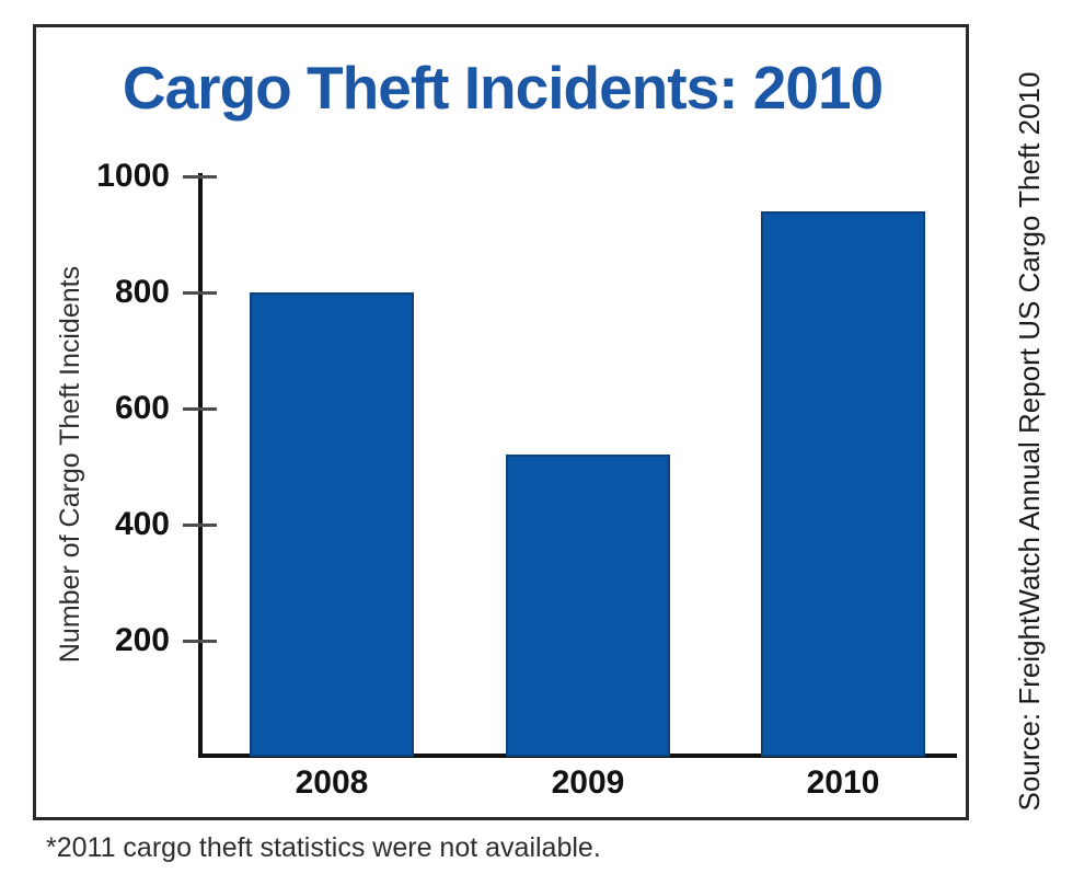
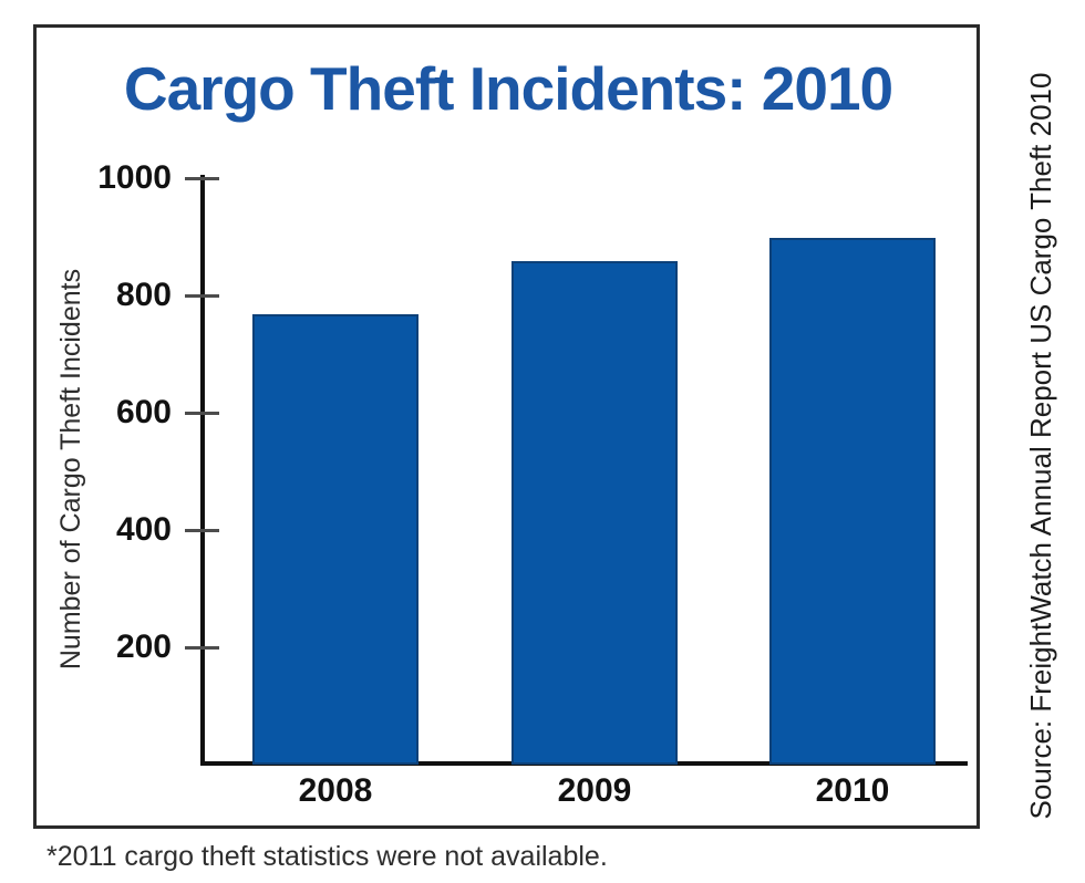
2008: 800 -> 770
2009: 520 -> 860
2010: 940 -> 900
